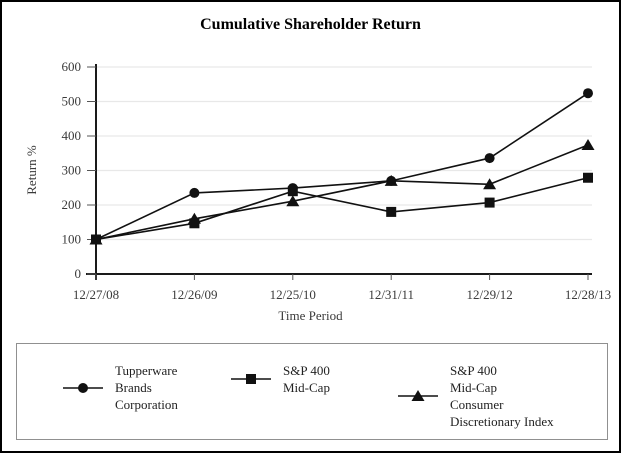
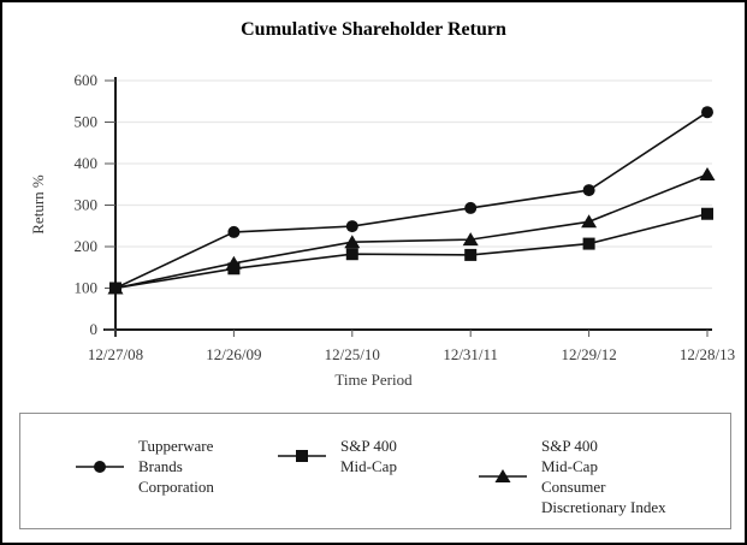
S&P 400 Mid-Cap/12/25/10: 240 -> 180
Tupperware Brands Corporation/12/31/11: 270 -> 290
S&P 400 Mid-Cap Consumer Discretionary Index/12/31/11: 270 -> 220
